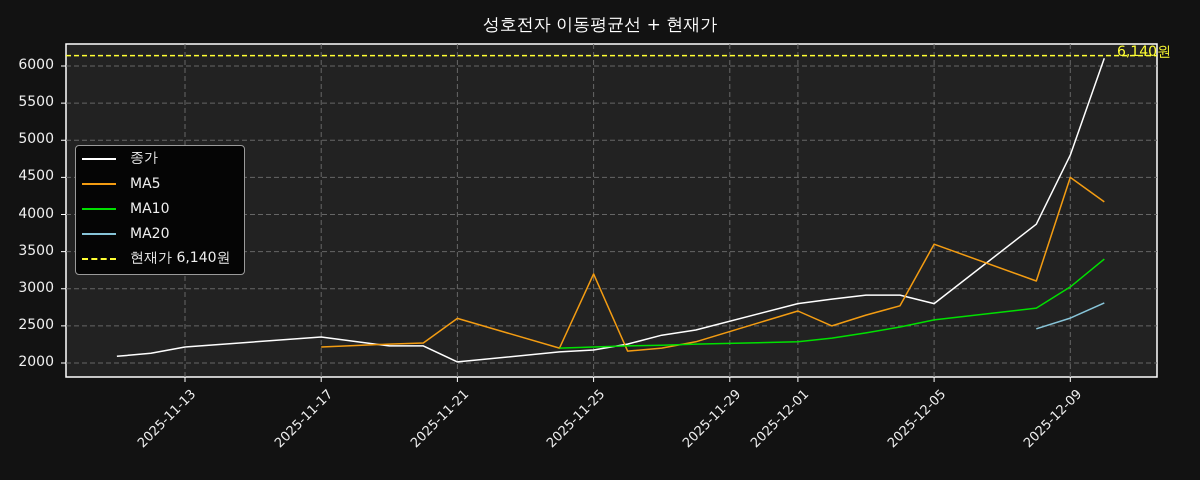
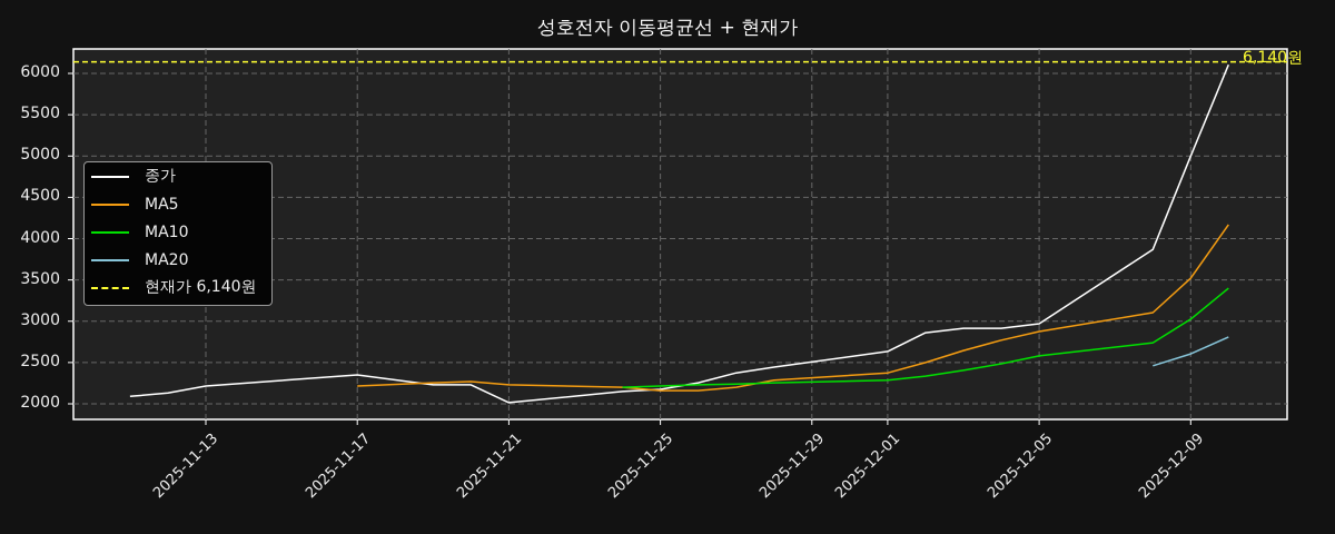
MA5/2025-11-21: 2600 -> 2200
MA5/2025-11-25: 3200 -> 2200
종가/2025-12-01: 2800 -> 2600
MA5/2025-12-01: 2700 -> 2400
종가/2025-12-05: 2800 -> 3000
MA5/2025-12-05: 3600 -> 2900
종가/2025-12-09: 4800 -> 5000
MA5/2025-12-09: 4500 -> 3500
